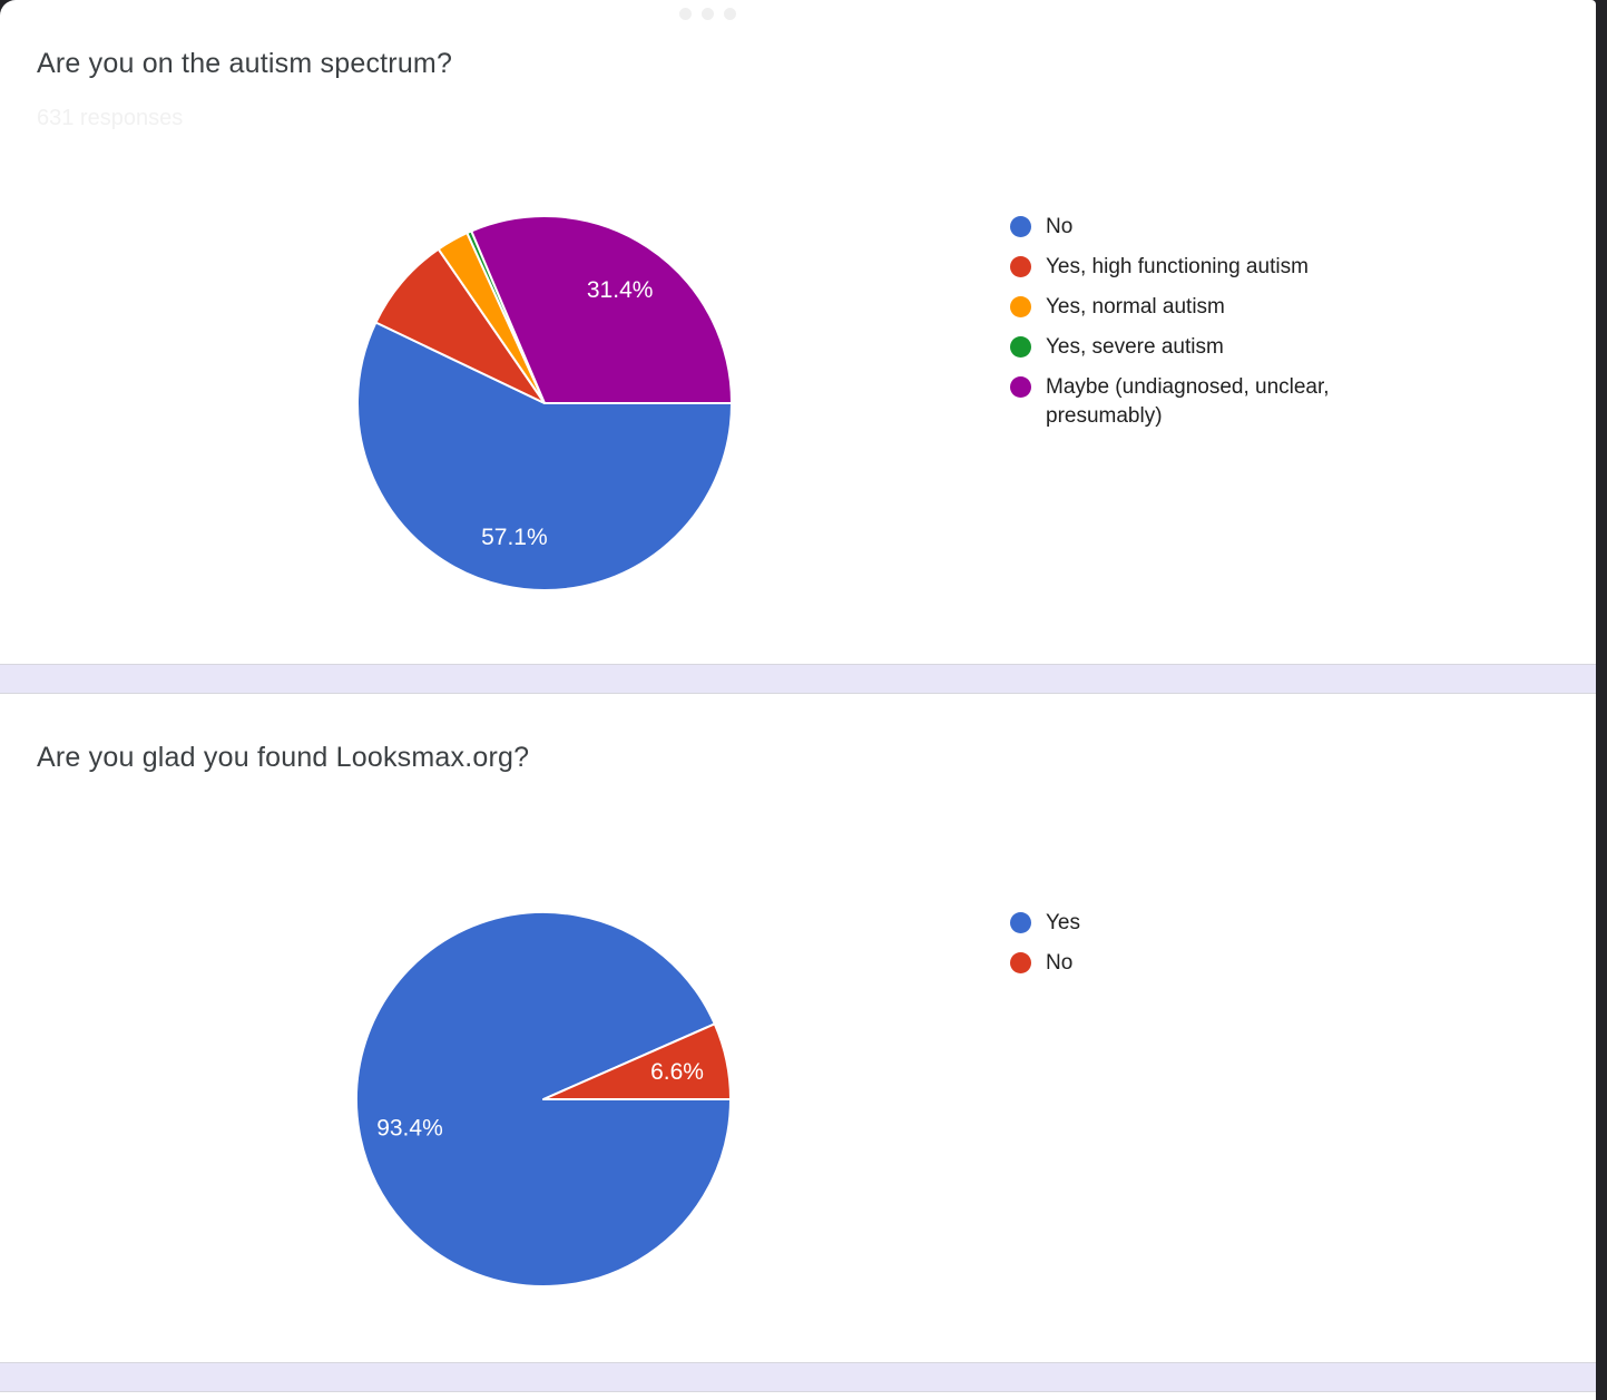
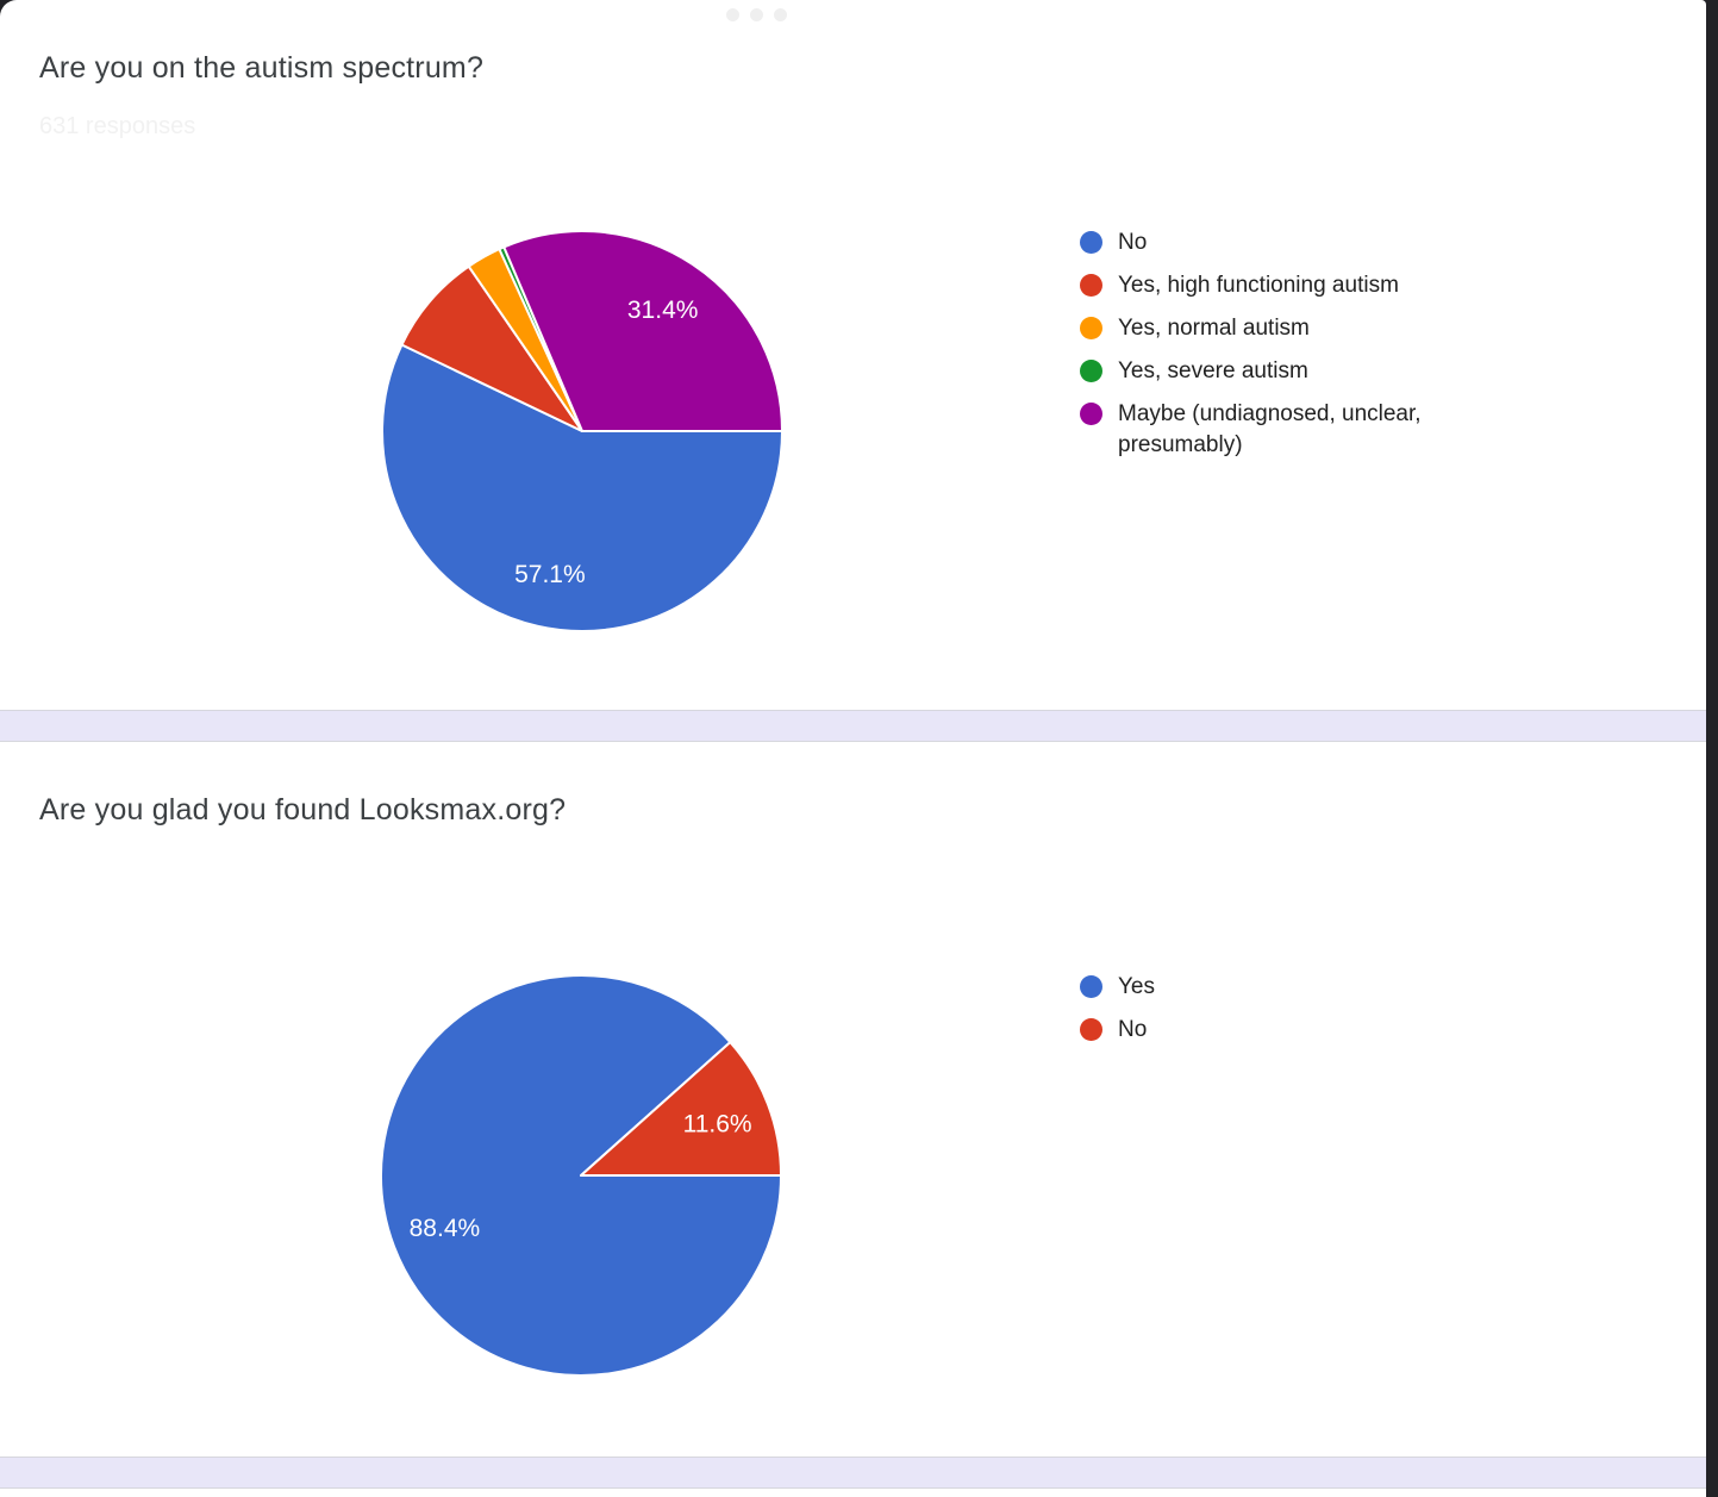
Are you glad you found Looksmax.org?/Yes: 93.4% -> 88.4%
Are you glad you found Looksmax.org?/No: 6.6% -> 11.6%
